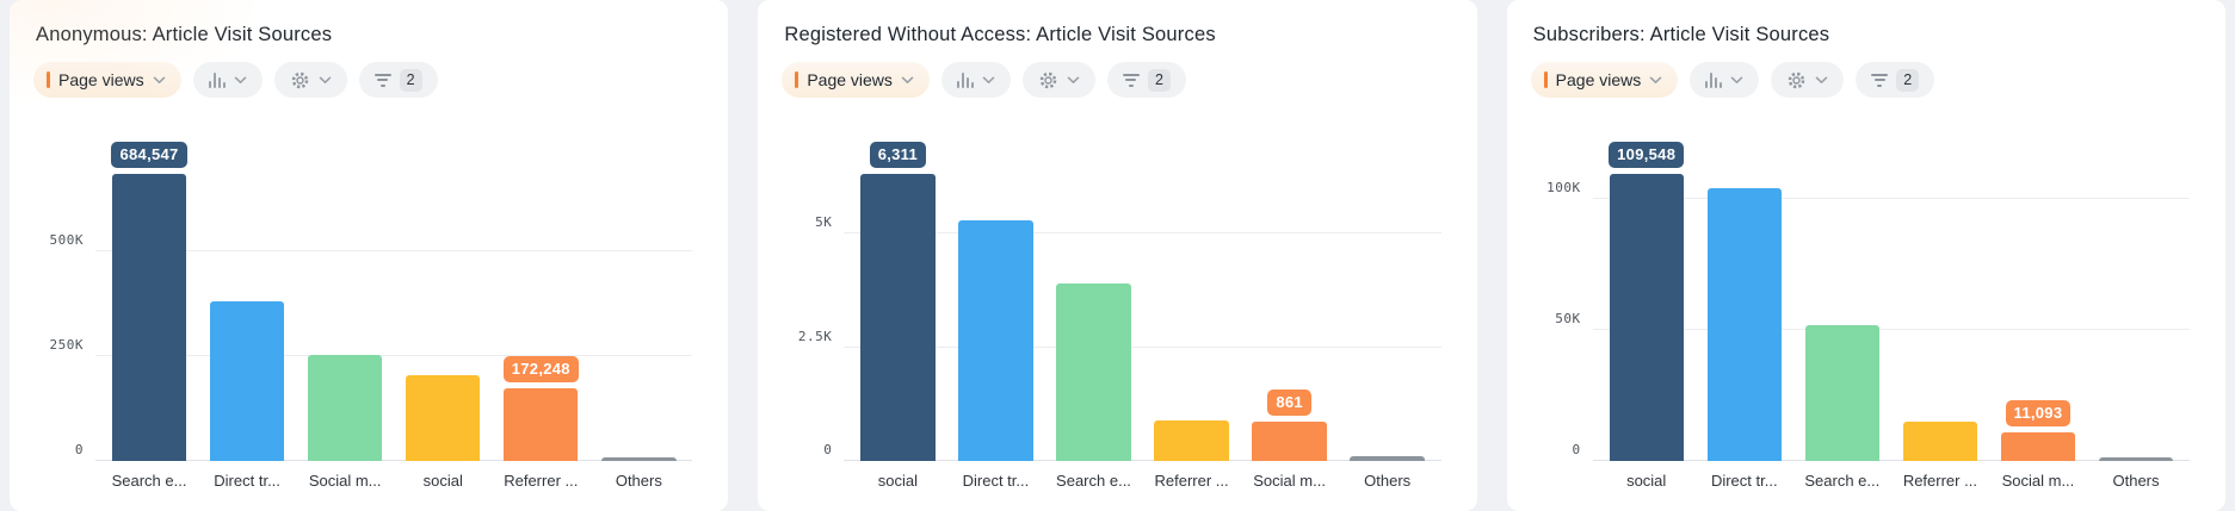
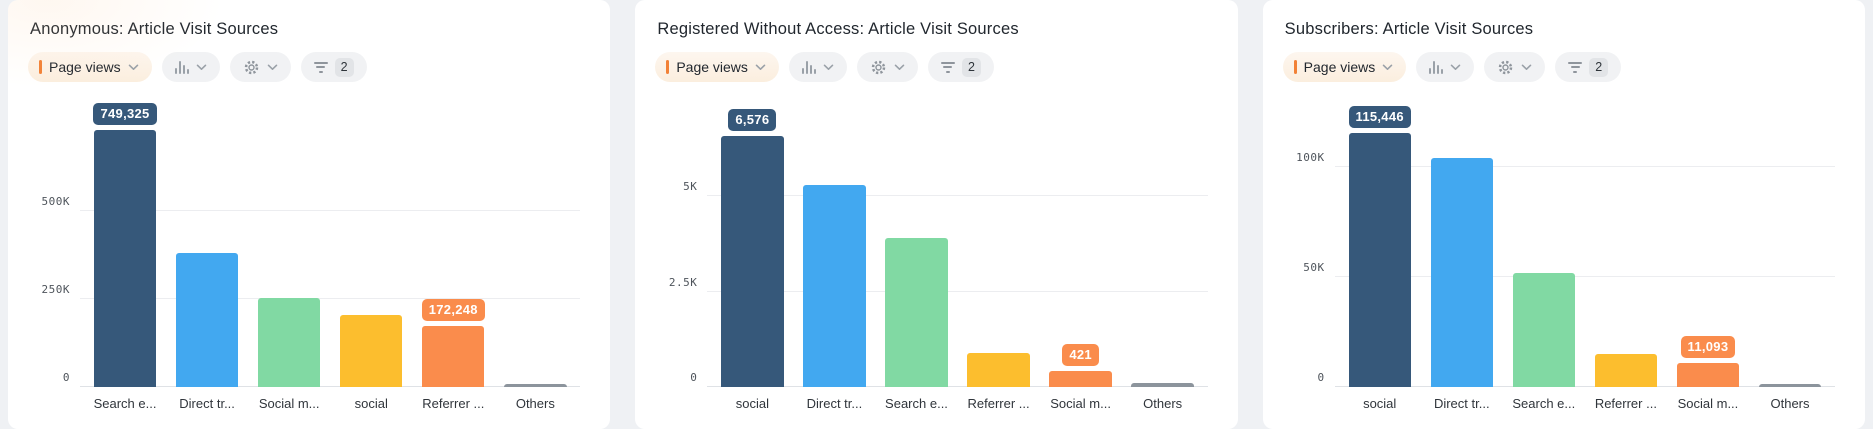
Anonymous: Article Visit Sources/Search e...: 684,547 -> 749,325
Registered Without Access: Article Visit Sources/social: 6,311 -> 6,576
Registered Without Access: Article Visit Sources/Social m...: 861 -> 421
Subscribers: Article Visit Sources/social: 109,548 -> 115,446
